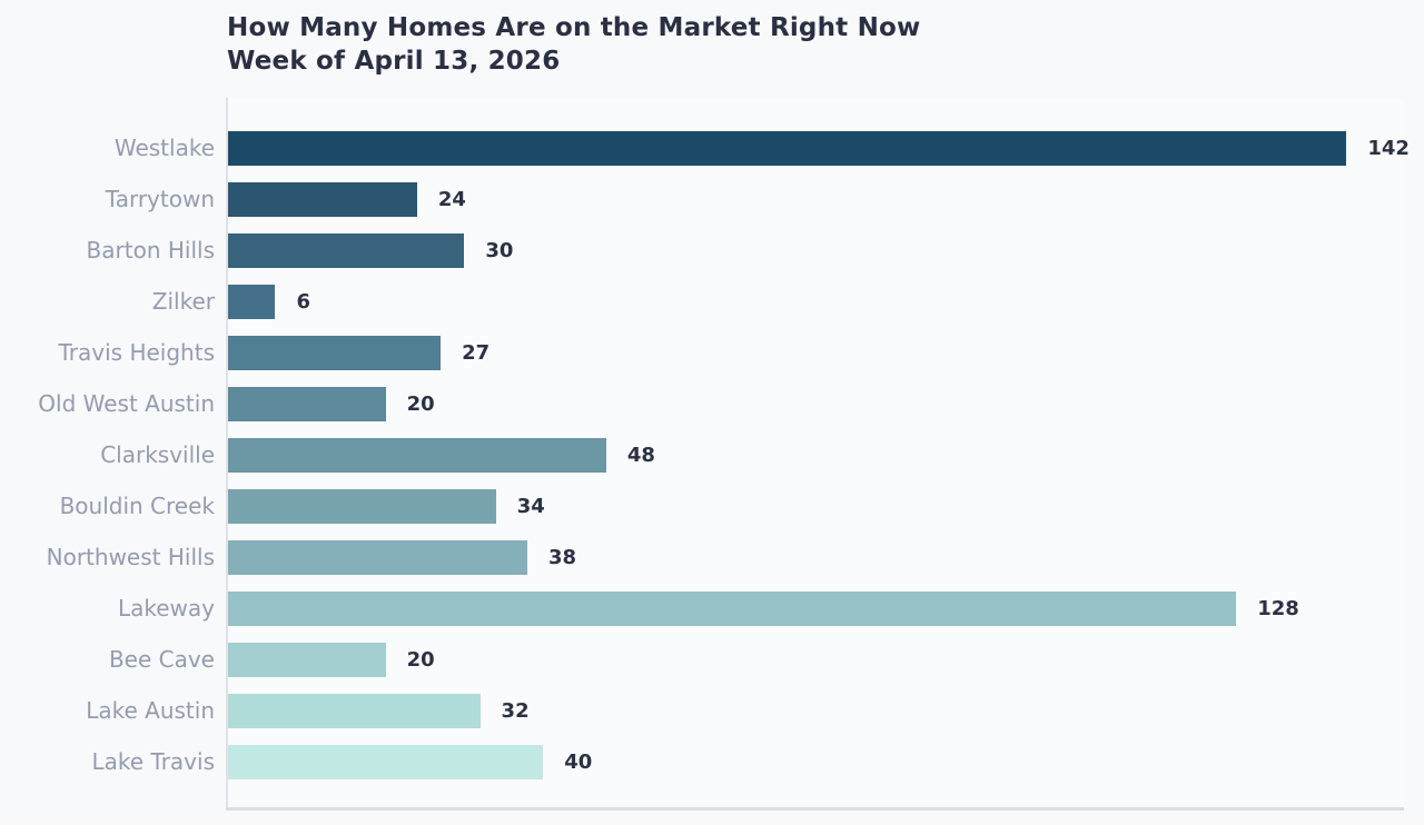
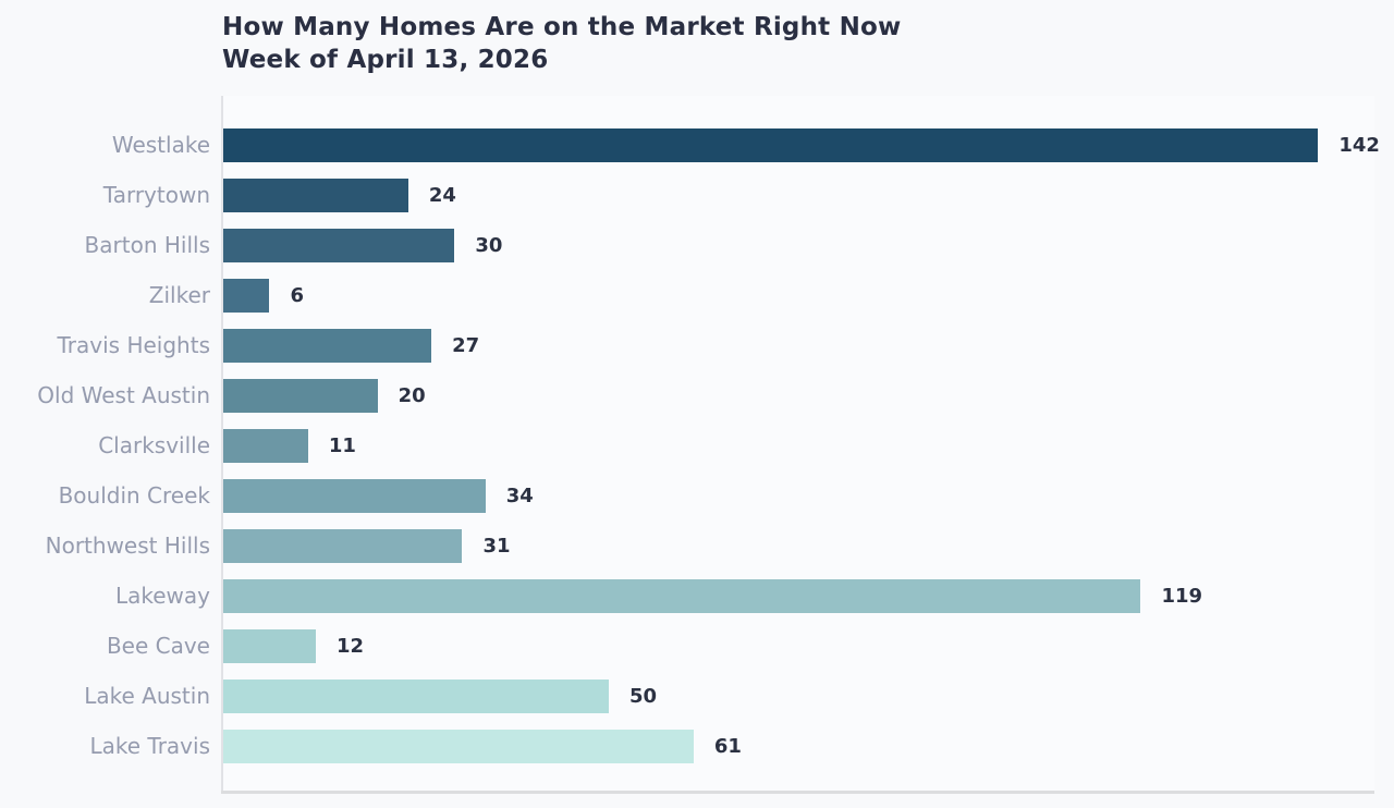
Clarksville: 48 -> 11
Northwest Hills: 38 -> 31
Lakeway: 128 -> 119
Bee Cave: 20 -> 12
Lake Austin: 32 -> 50
Lake Travis: 40 -> 61
